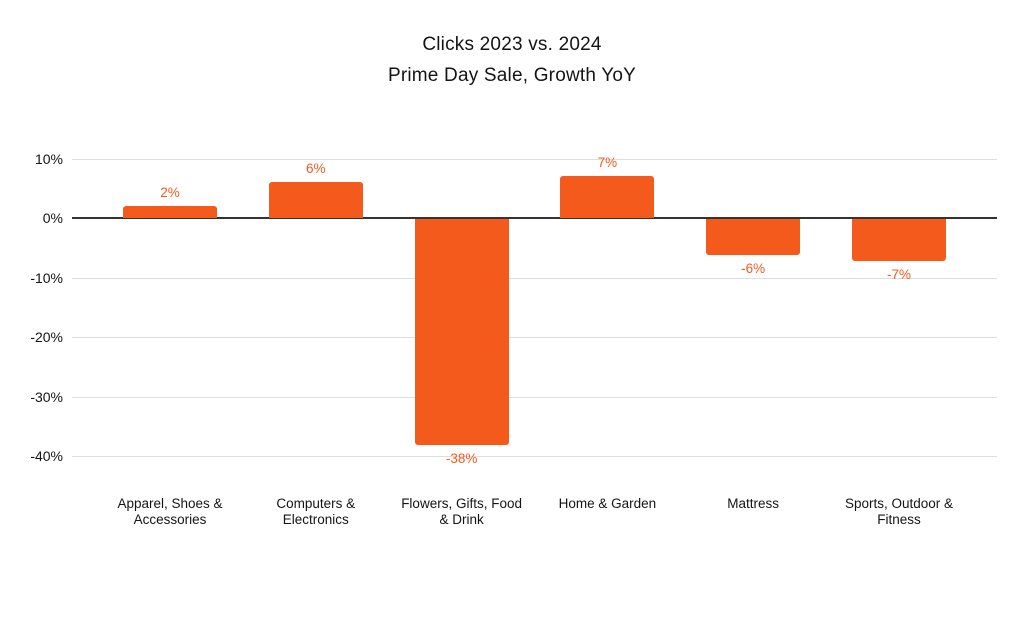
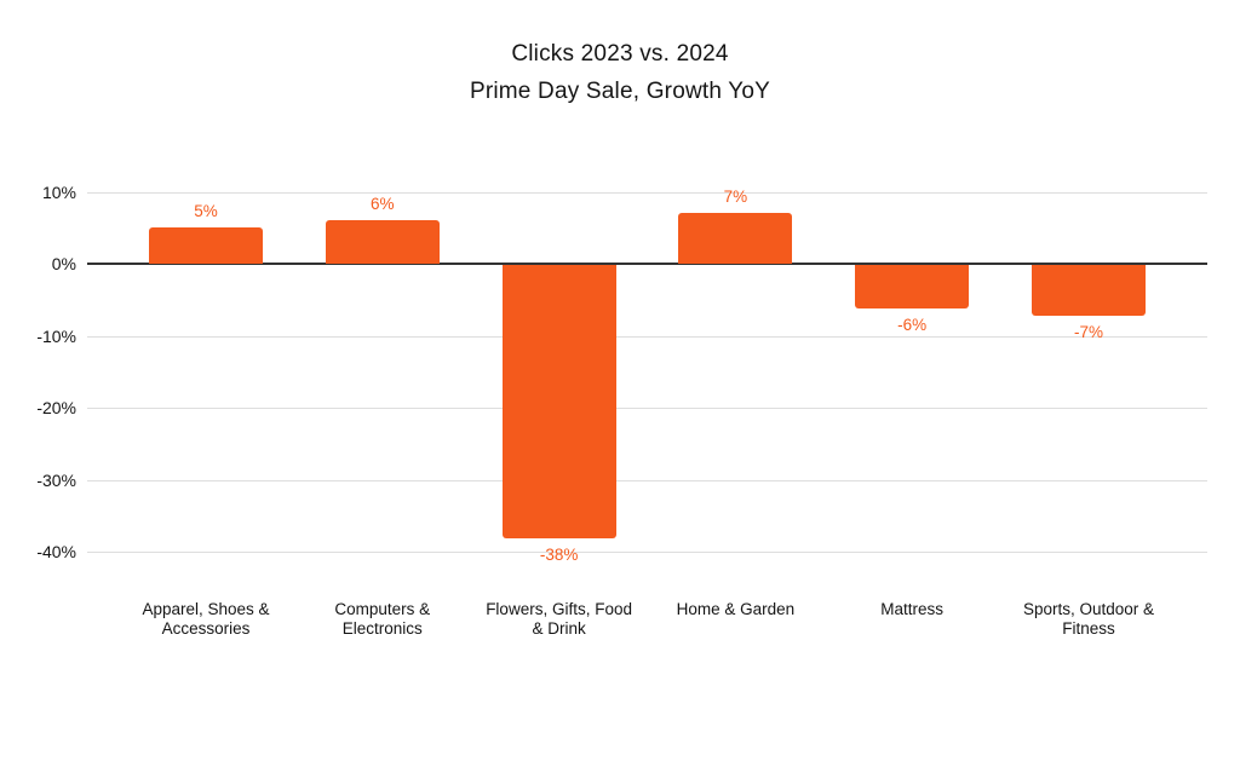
Apparel, Shoes & Accessories: 2% -> 5%
